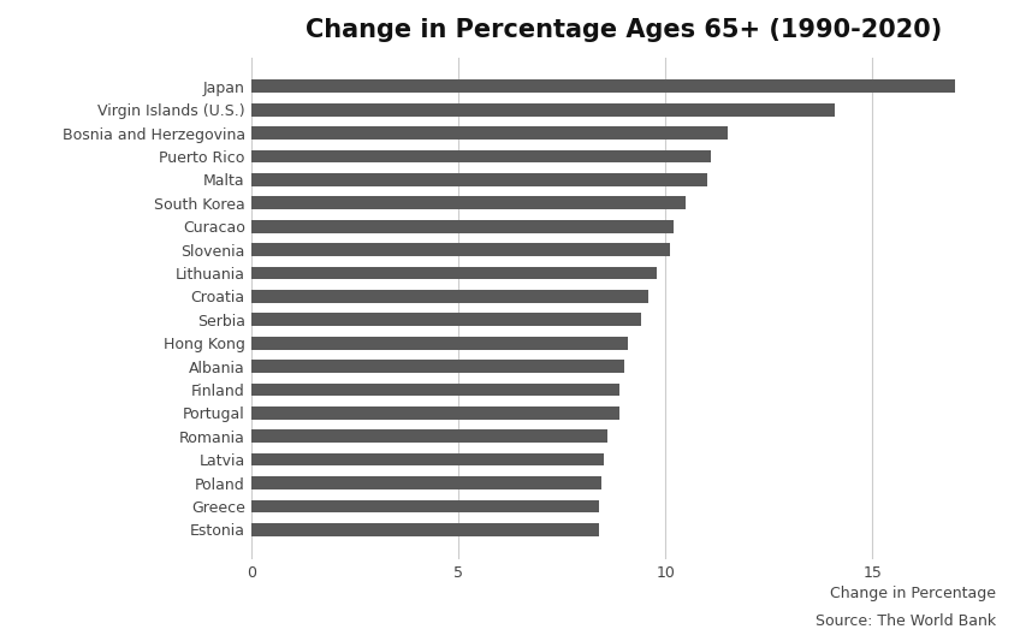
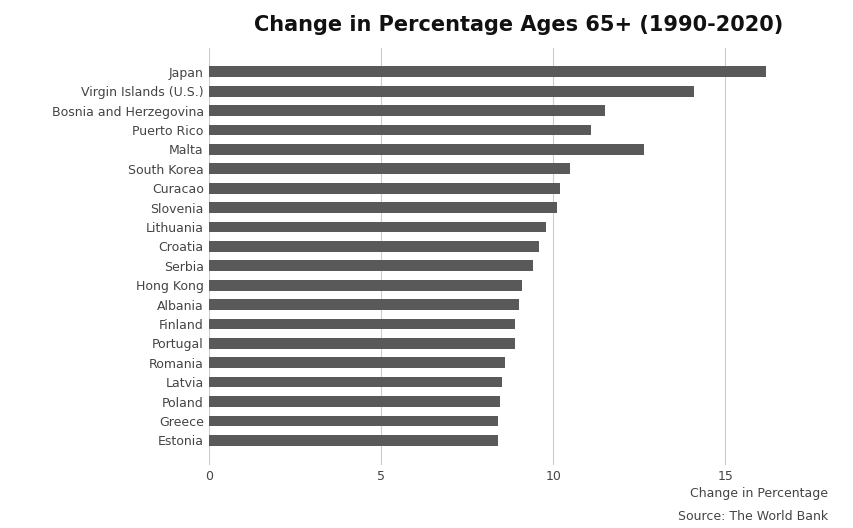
Japan: 17.00 -> 16.20
Malta: 11.00 -> 12.65
